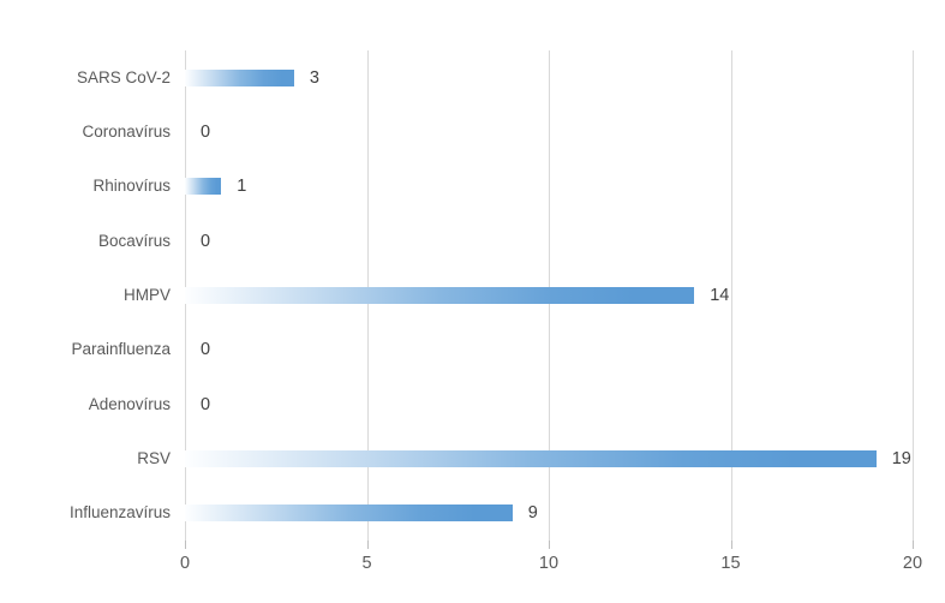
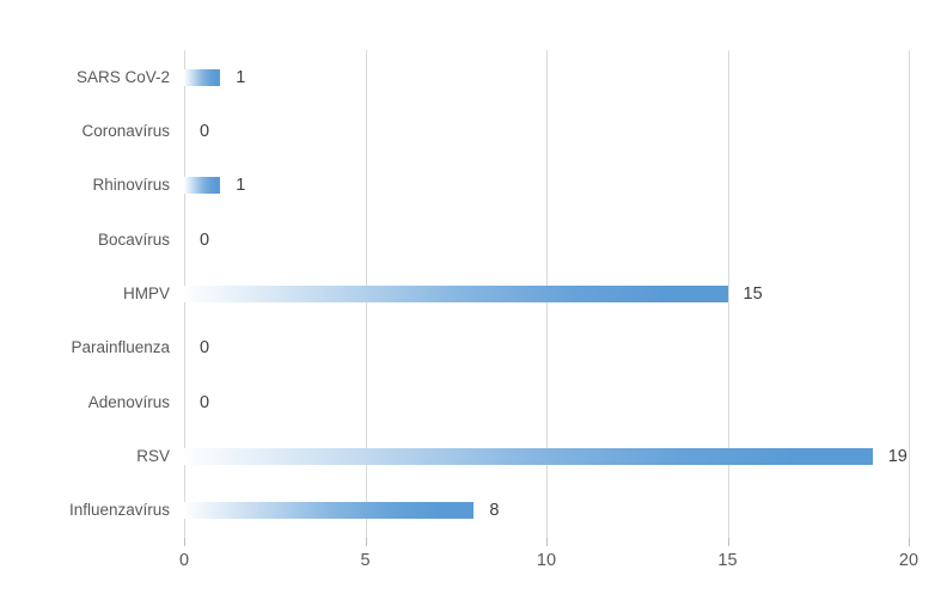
SARS CoV-2: 3 -> 1
HMPV: 14 -> 15
Influenzavírus: 9 -> 8
